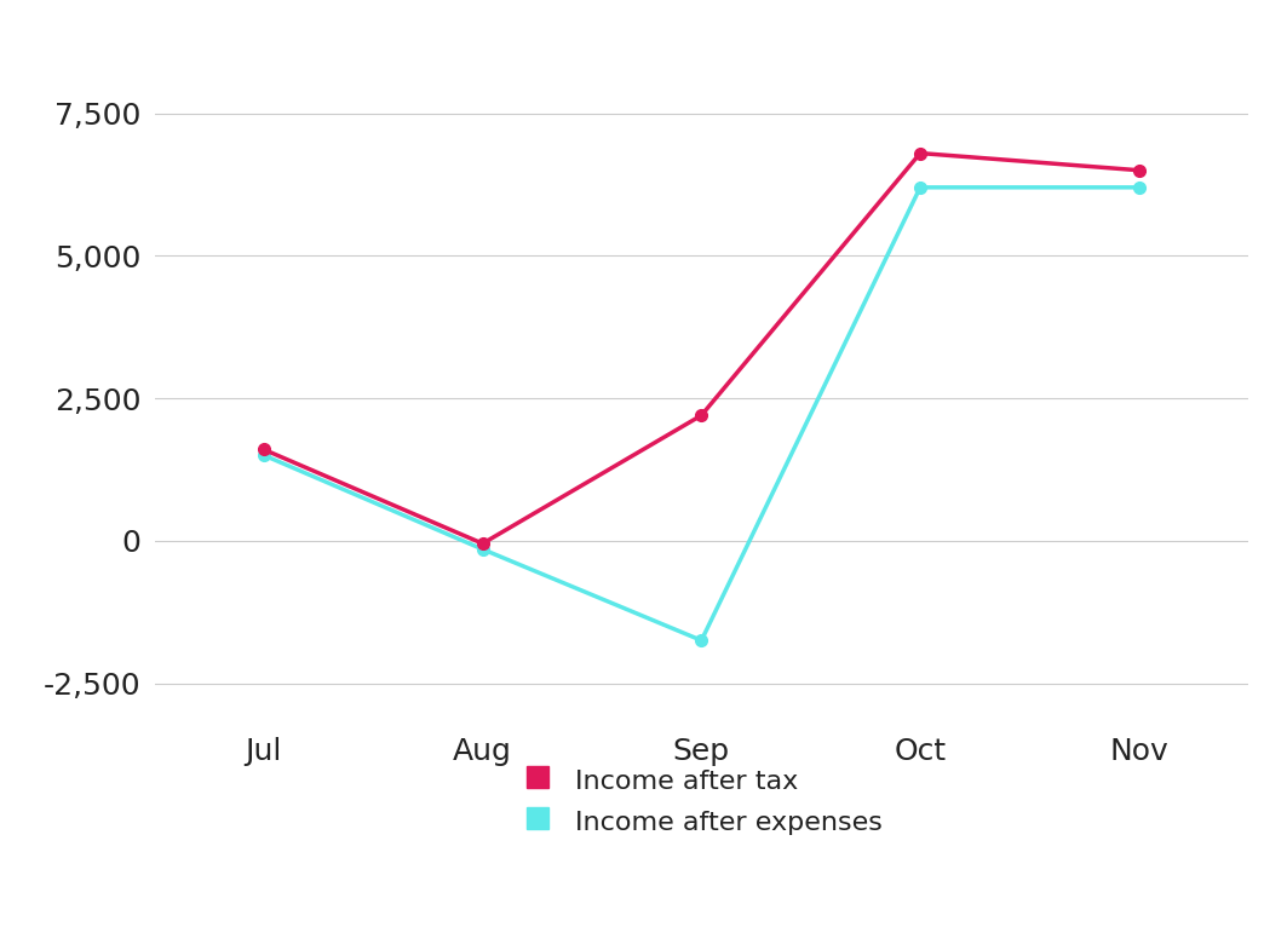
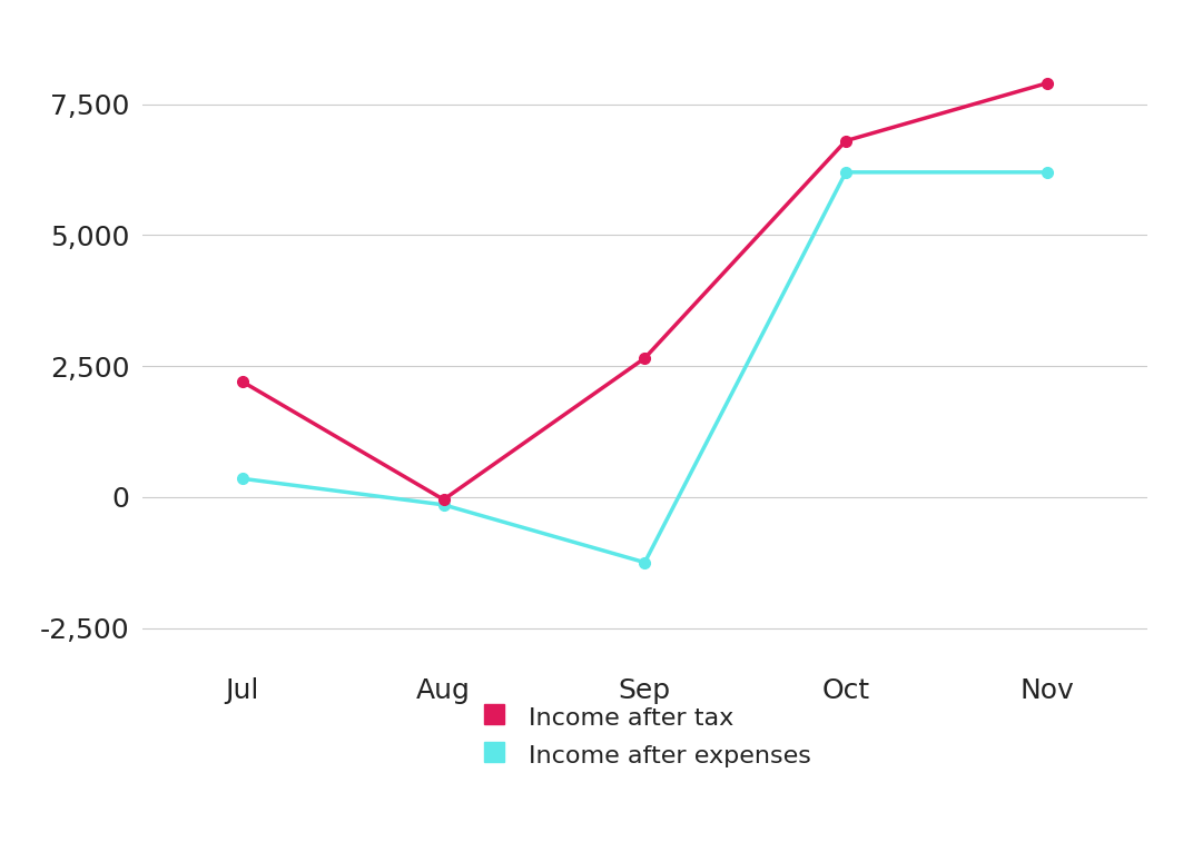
Income after tax/Jul: 1,600 -> 2,200
Income after expenses/Jul: 1,500 -> 350
Income after tax/Sep: 2,200 -> 2,650
Income after expenses/Sep: -1,750 -> -1,250
Income after tax/Nov: 6,500 -> 7,900
